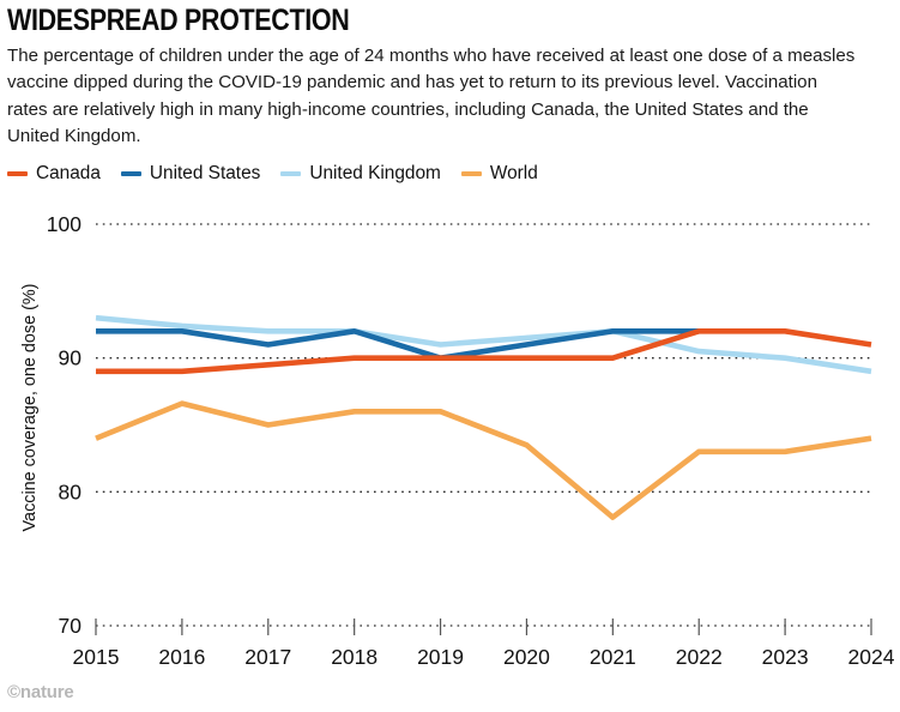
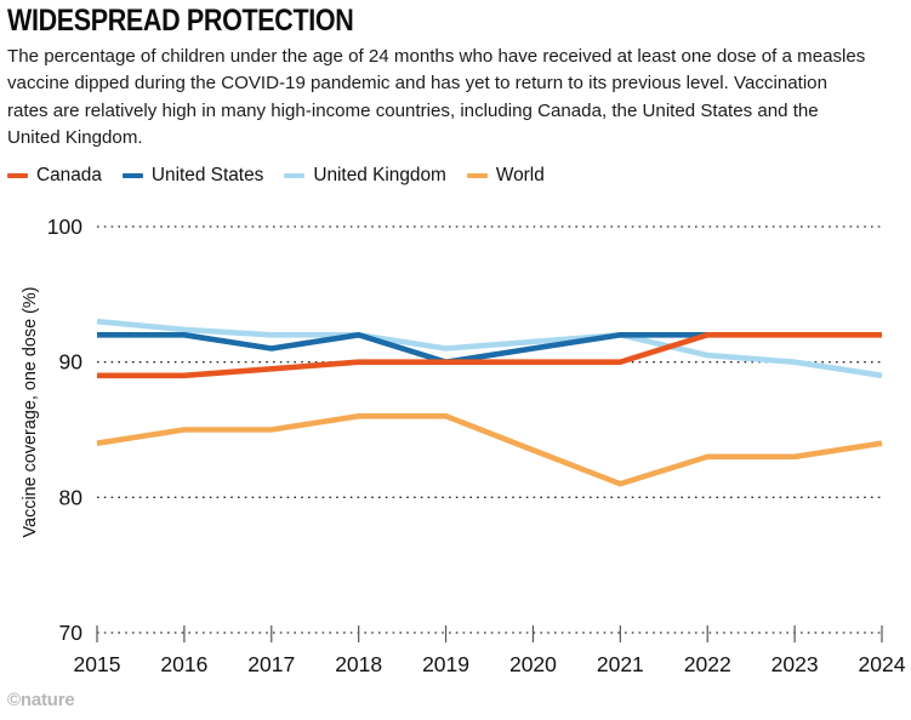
World/2016: 86.6 -> 85.0
World/2021: 78.1 -> 81.0
Canada/2024: 91.0 -> 92.0
